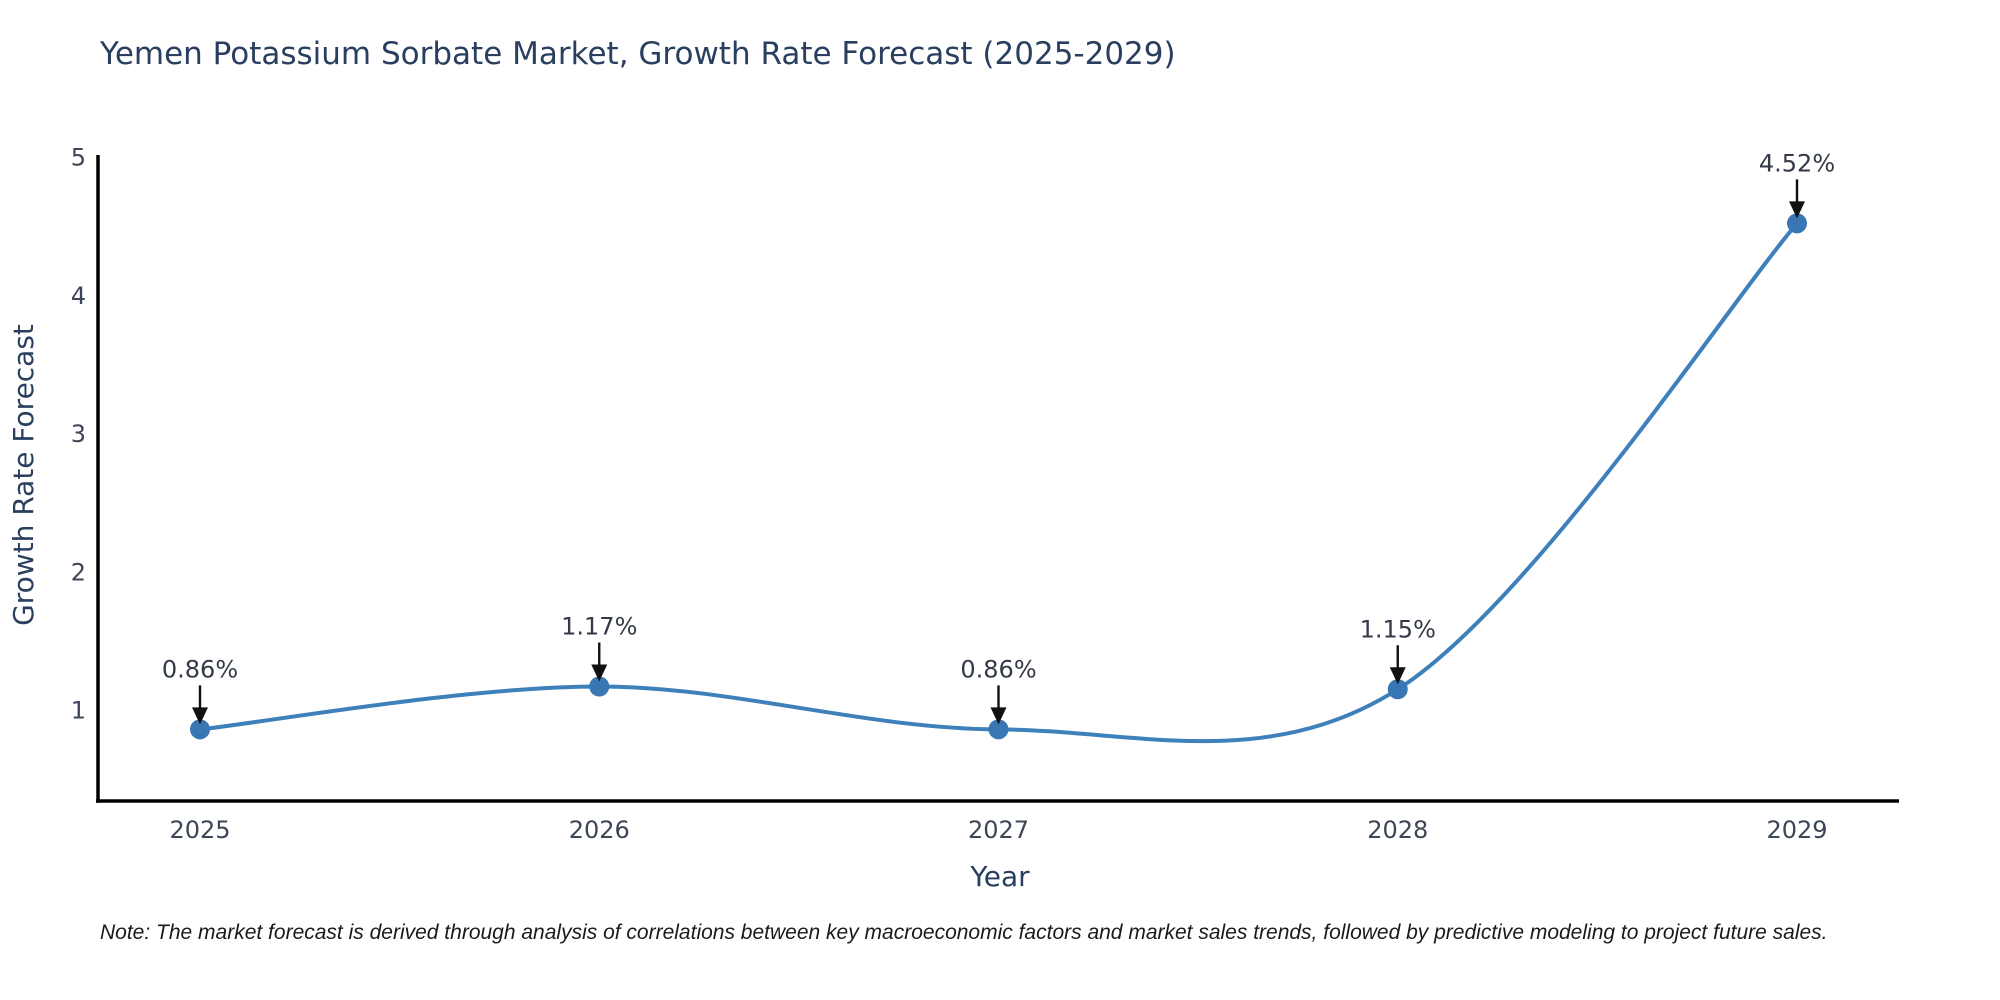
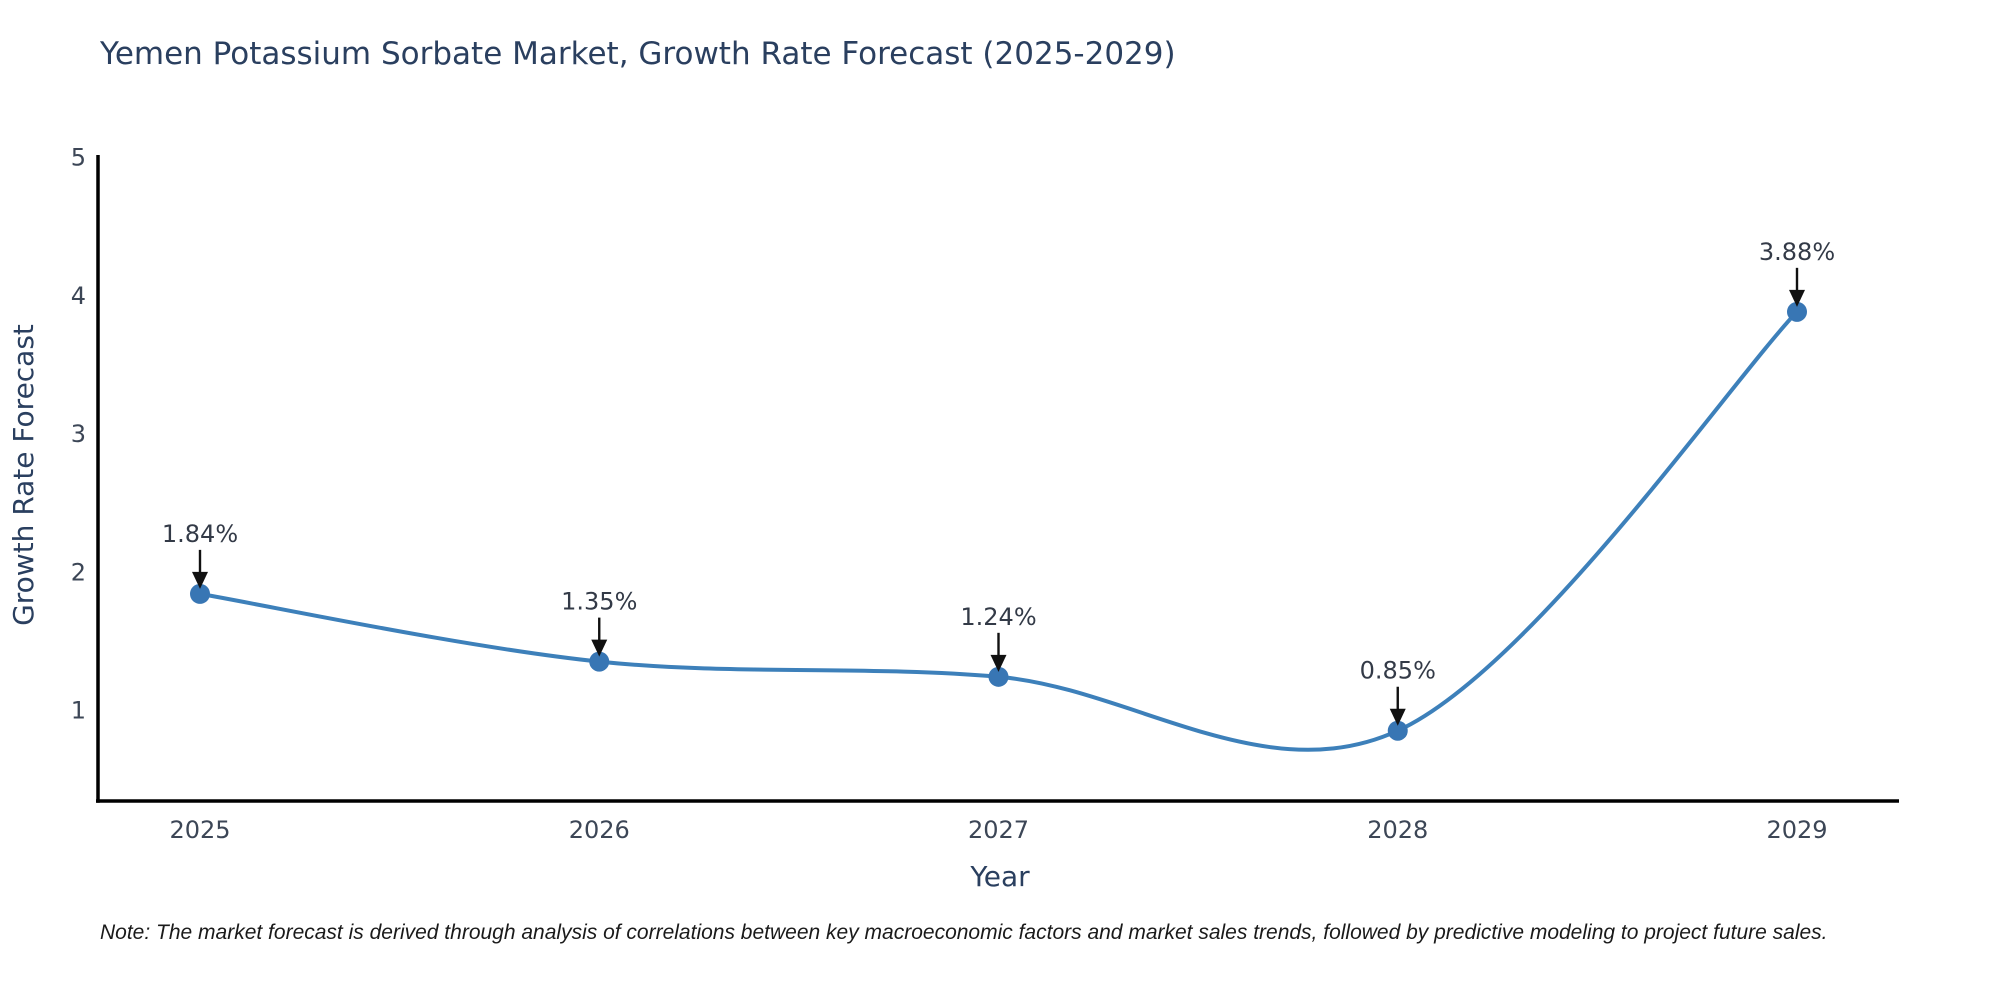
2025: 0.86% -> 1.84%
2026: 1.17% -> 1.35%
2027: 0.86% -> 1.24%
2028: 1.15% -> 0.85%
2029: 4.52% -> 3.88%
